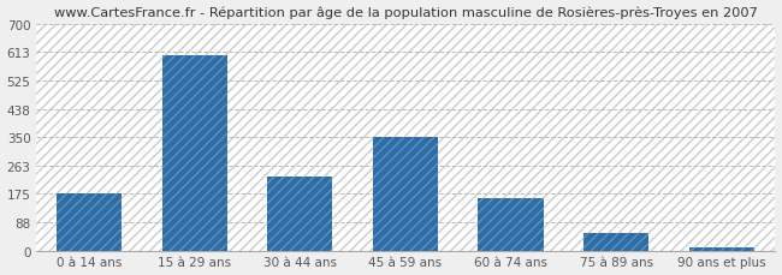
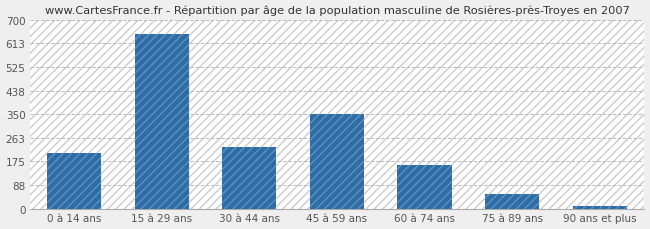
0 à 14 ans: 175 -> 205
15 à 29 ans: 605 -> 647
